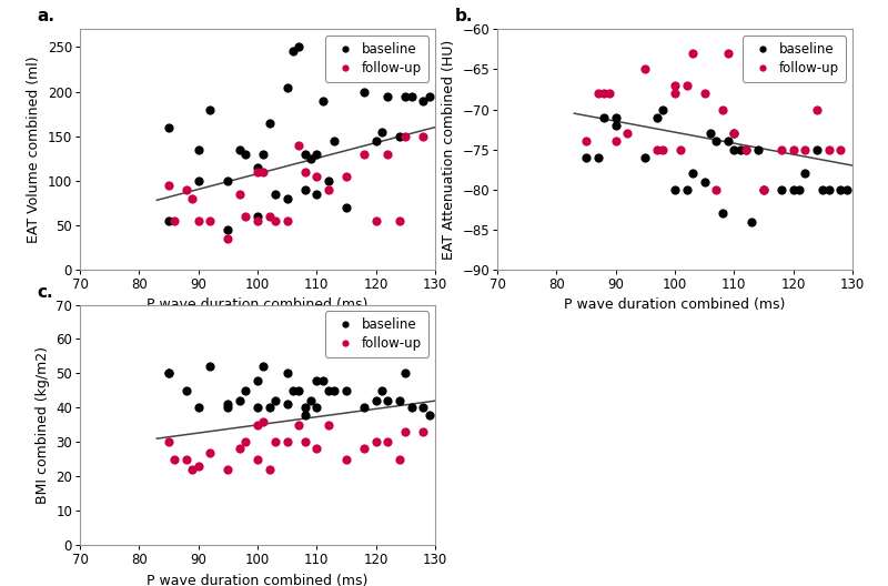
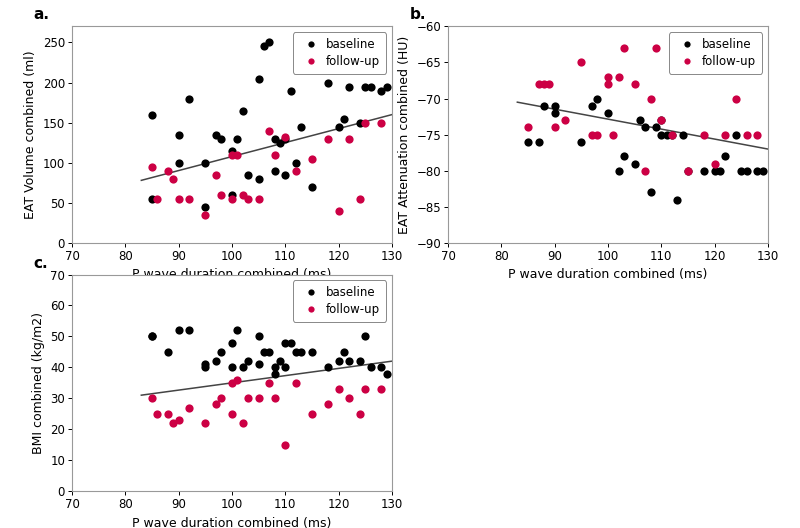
a./follow-up/110: 105 -> 132
a./follow-up/120: 55 -> 40
b./baseline/100: -80 -> -72
b./follow-up/120: -75 -> -79
c./baseline/90: 40 -> 52
c./follow-up/110: 28 -> 15
c./follow-up/120: 30 -> 33
